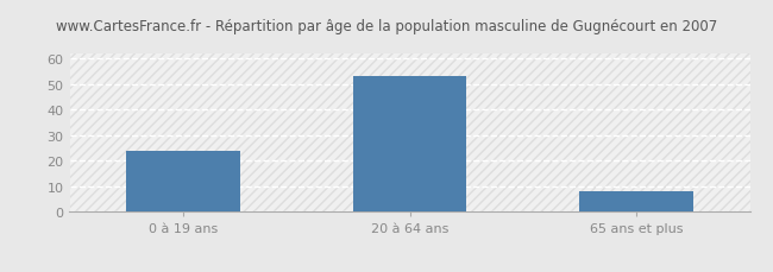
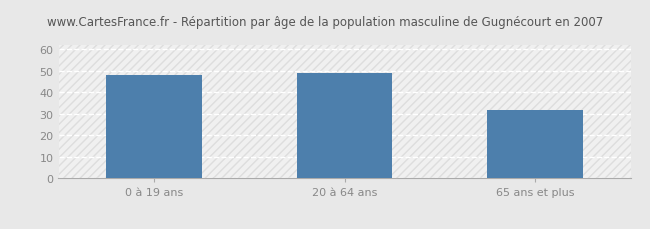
0 à 19 ans: 24 -> 48
20 à 64 ans: 53 -> 49
65 ans et plus: 8 -> 32
